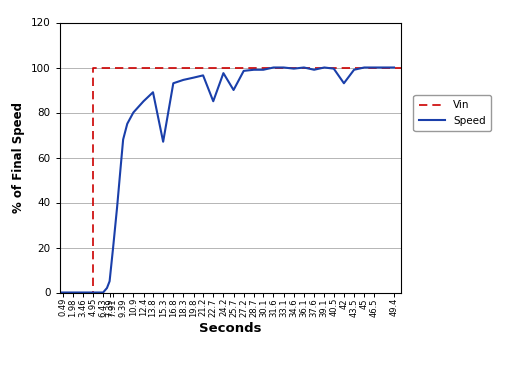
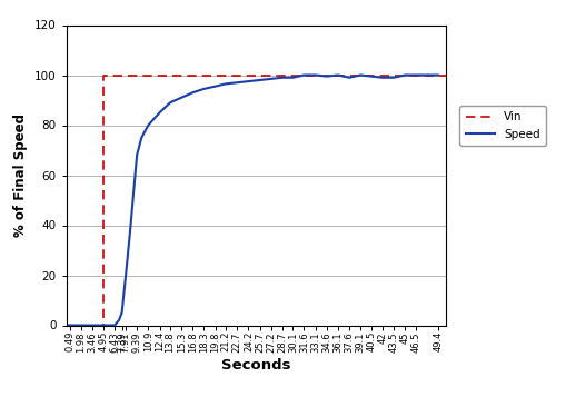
Speed/15.3: 67.0 -> 91.0
Speed/22.7: 85.0 -> 97.0
Speed/25.7: 90.0 -> 98.0
Speed/42: 93.0 -> 99.0
